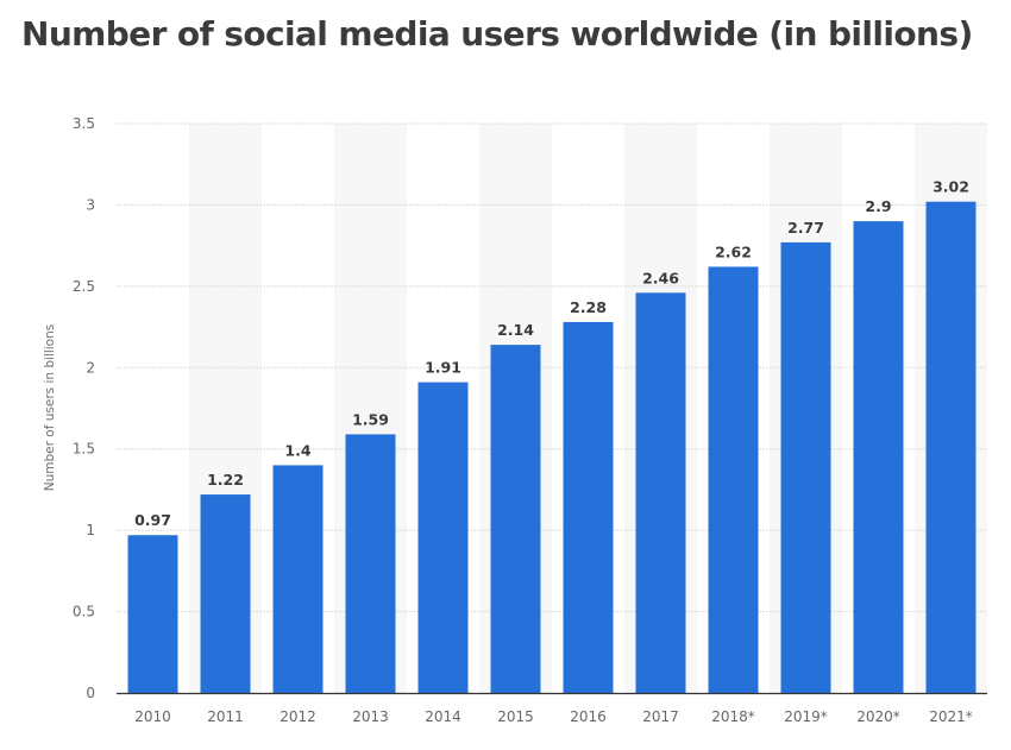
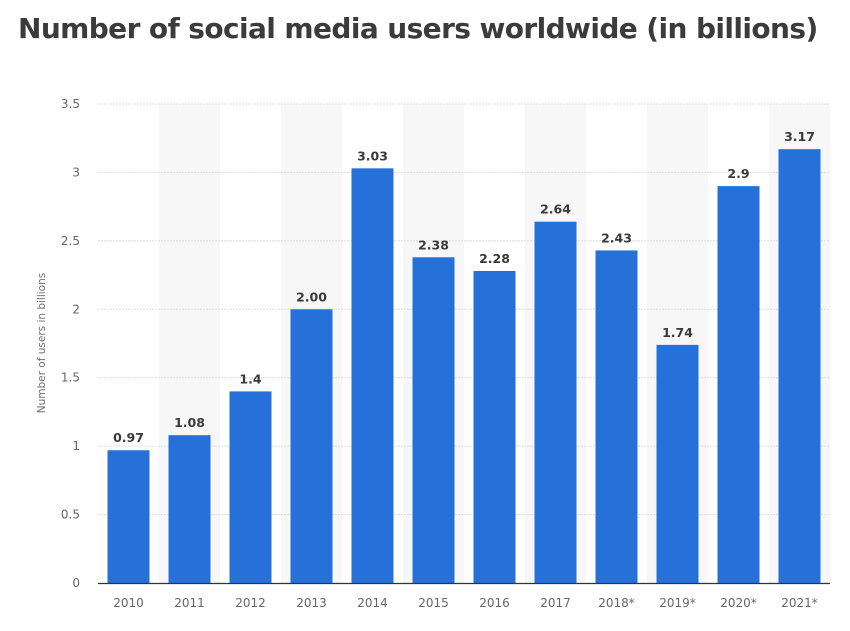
2011: 1.22 -> 1.08
2013: 1.59 -> 2.00
2014: 1.91 -> 3.03
2015: 2.14 -> 2.38
2017: 2.46 -> 2.64
2018*: 2.62 -> 2.43
2019*: 2.77 -> 1.74
2021*: 3.02 -> 3.17
